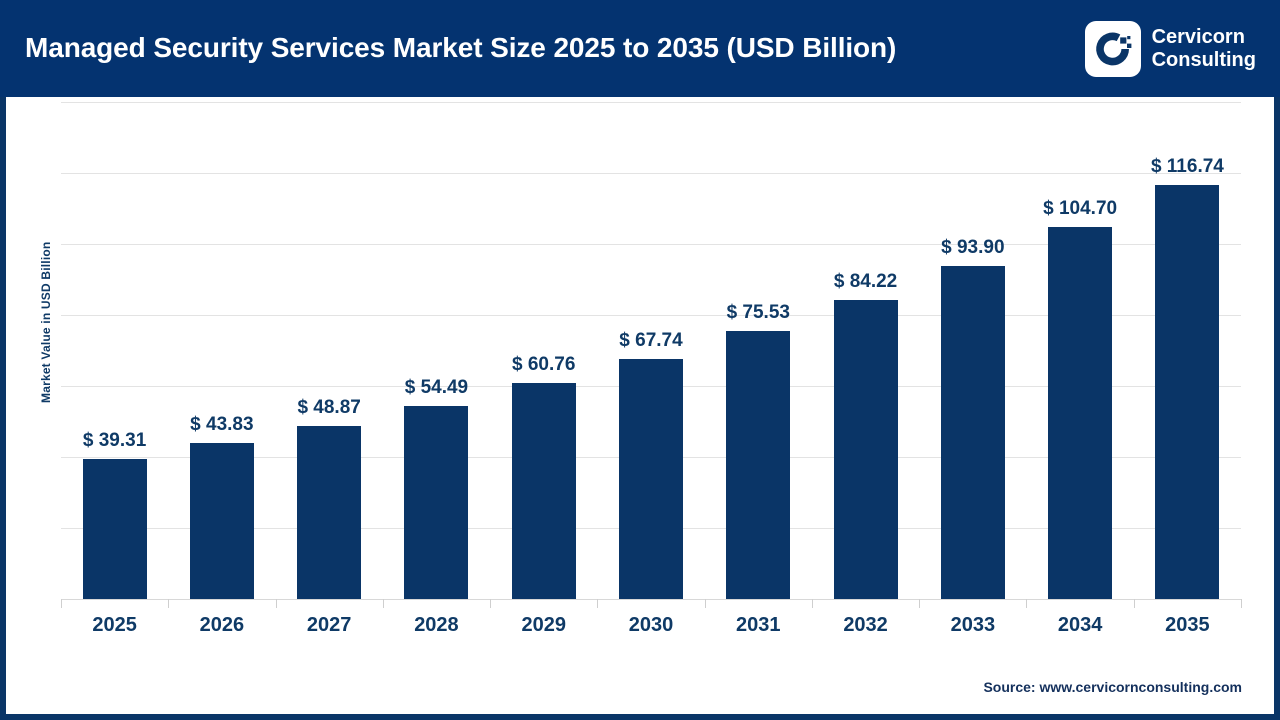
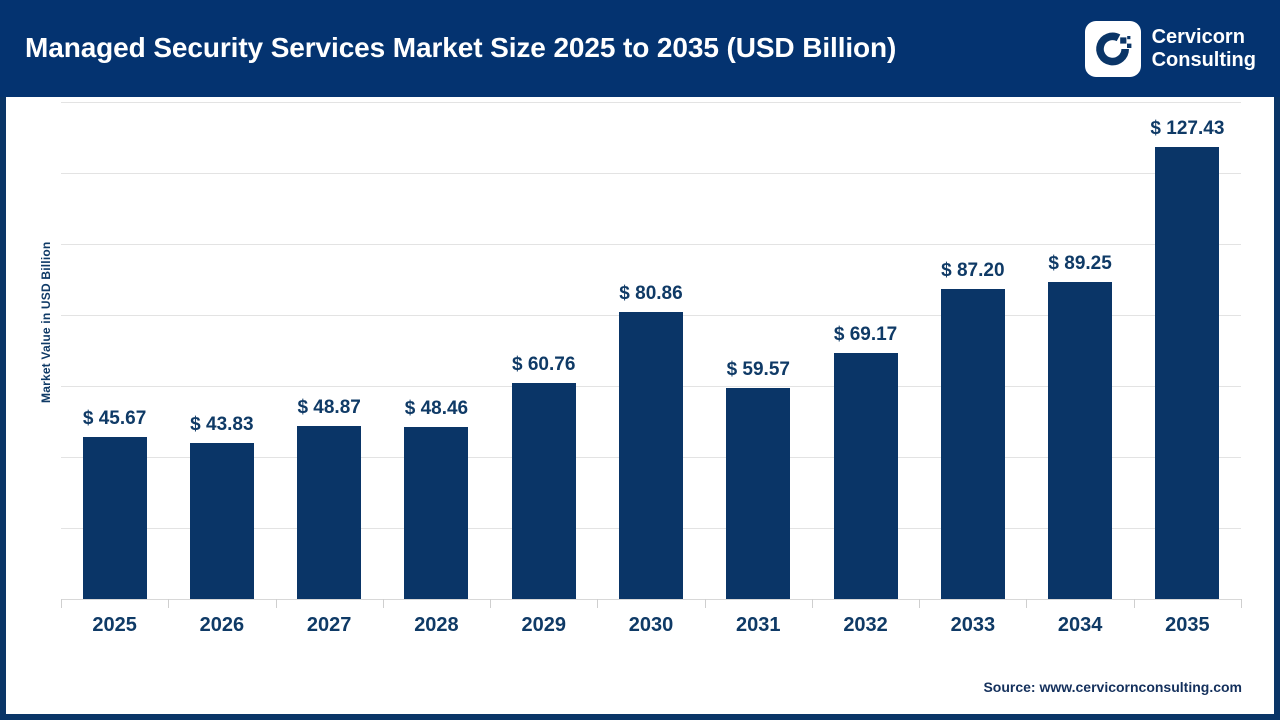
2025: 39.31 -> 45.67
2028: 54.49 -> 48.46
2030: 67.74 -> 80.86
2031: 75.53 -> 59.57
2032: 84.22 -> 69.17
2033: 93.90 -> 87.20
2034: 104.70 -> 89.25
2035: 116.74 -> 127.43
